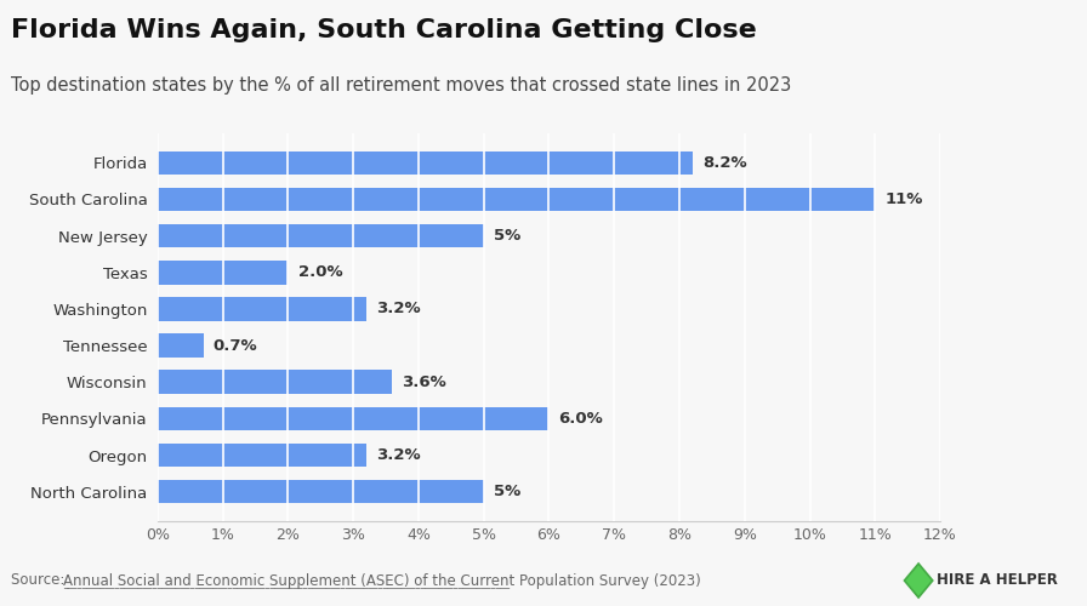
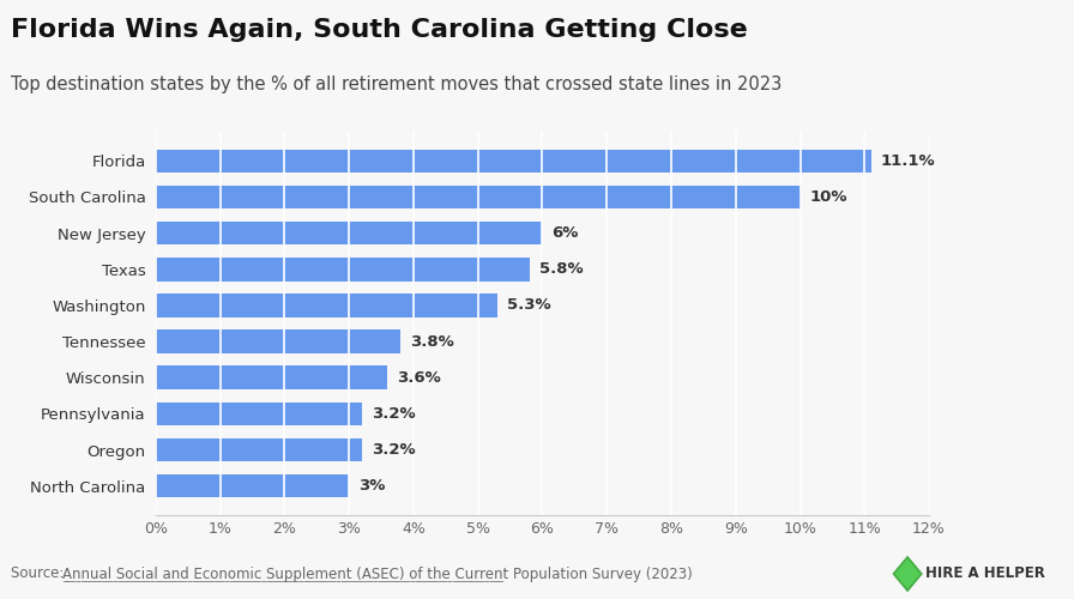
Florida: 8.2% -> 11.1%
South Carolina: 11% -> 10%
New Jersey: 5% -> 6%
Texas: 2.0% -> 5.8%
Washington: 3.2% -> 5.3%
Tennessee: 0.7% -> 3.8%
Pennsylvania: 6.0% -> 3.2%
North Carolina: 5% -> 3%
